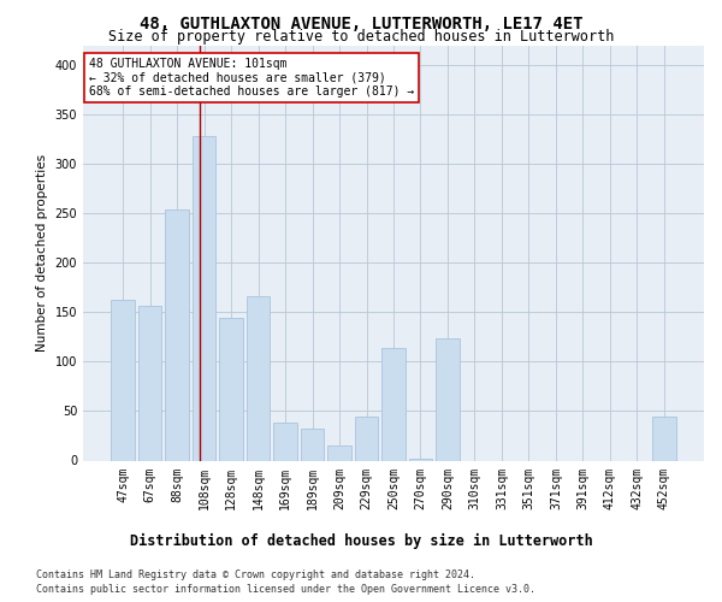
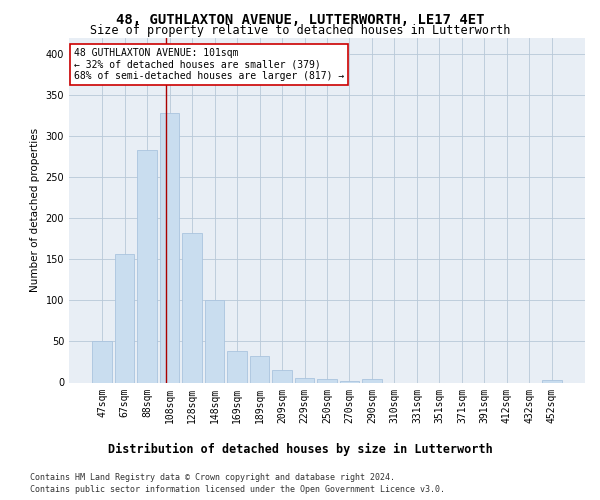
47sqm: 162 -> 50
88sqm: 254 -> 283
128sqm: 144 -> 182
148sqm: 166 -> 100
229sqm: 44 -> 6
250sqm: 114 -> 4
290sqm: 124 -> 4
452sqm: 44 -> 3
